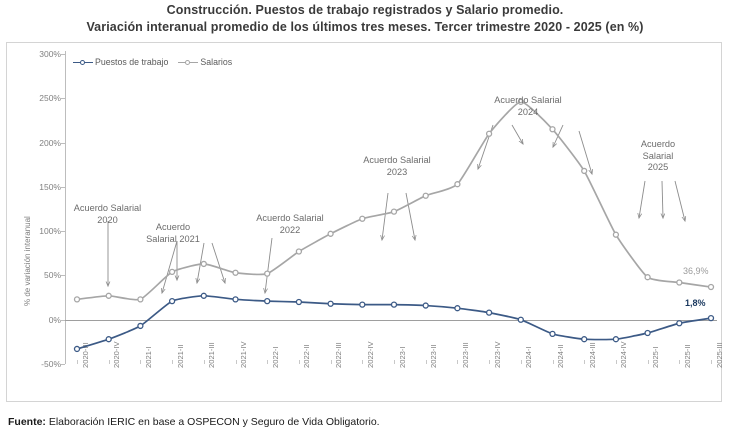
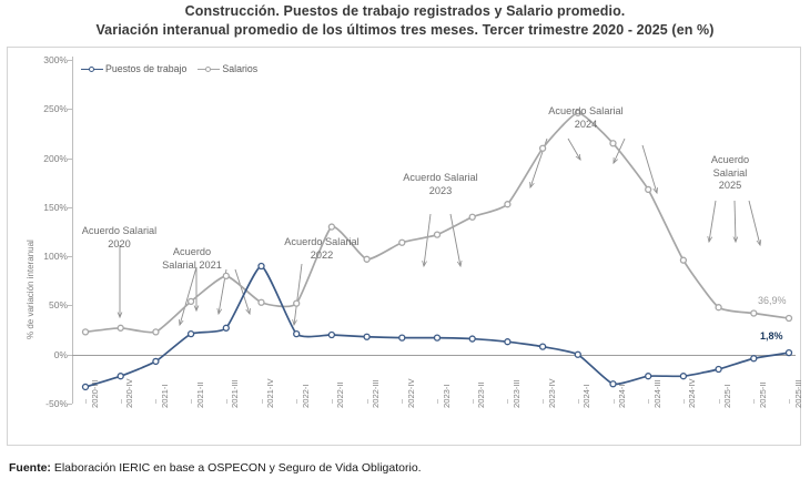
Salarios/2021-III: 60% -> 80%
Puestos de trabajo/2021-IV: 20% -> 90%
Salarios/2022-II: 80% -> 130%
Puestos de trabajo/2024-II: -20% -> -30%
